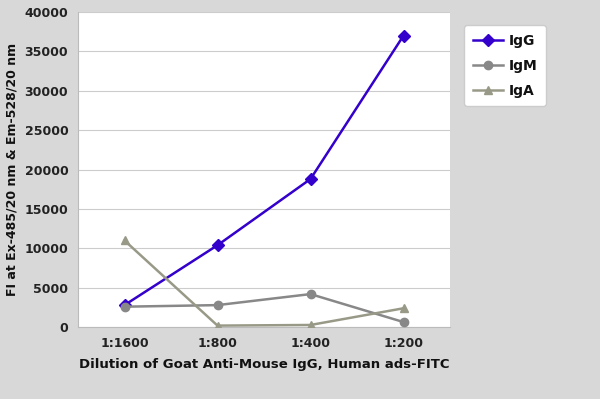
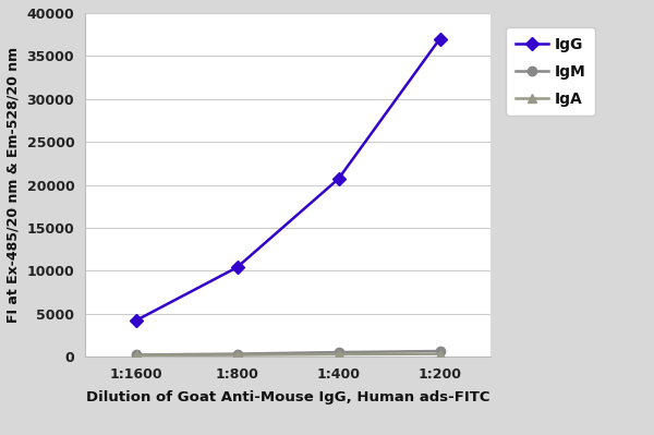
IgG/1:1600: 2800 -> 4200
IgM/1:1600: 2600 -> 200
IgA/1:1600: 11000 -> 200
IgM/1:800: 2800 -> 300
IgG/1:400: 18800 -> 20700
IgM/1:400: 4200 -> 500
IgA/1:200: 2400 -> 300
